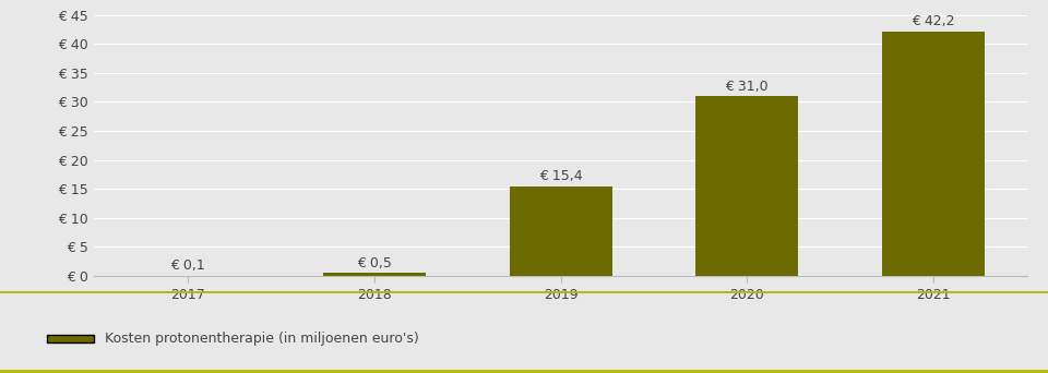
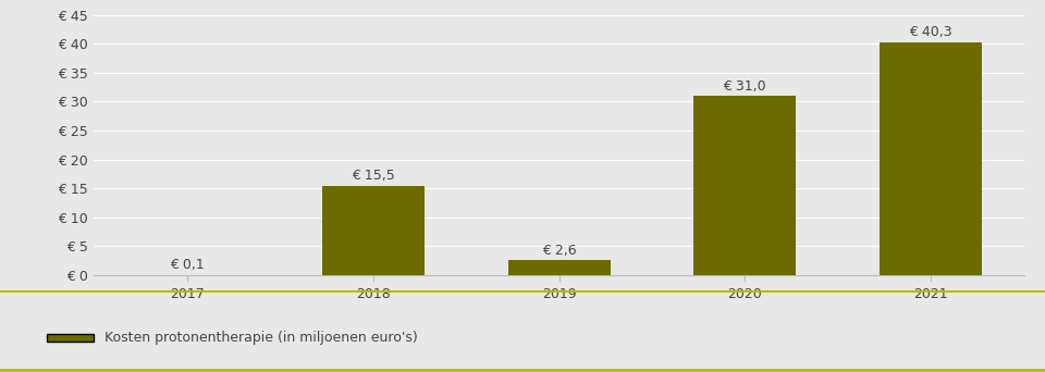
2018: 0,5 -> 15,5
2019: 15,4 -> 2,6
2021: 42,2 -> 40,3
